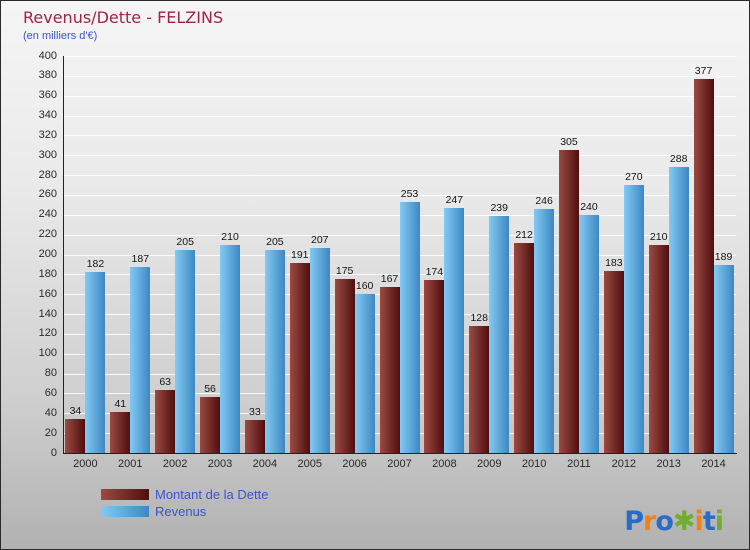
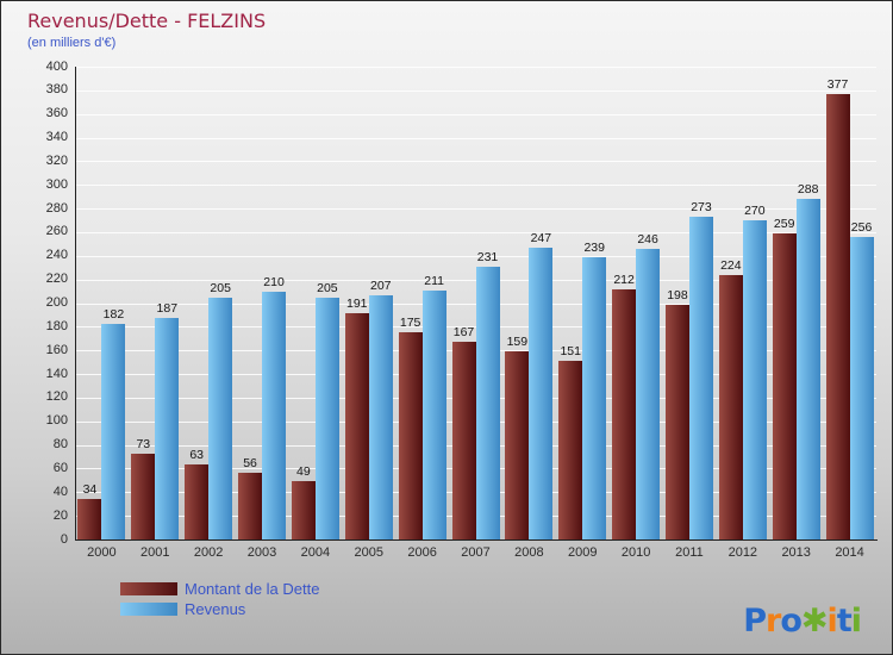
Montant de la Dette/2001: 41 -> 73
Montant de la Dette/2004: 33 -> 49
Revenus/2006: 160 -> 211
Revenus/2007: 253 -> 231
Montant de la Dette/2008: 174 -> 159
Montant de la Dette/2009: 128 -> 151
Montant de la Dette/2011: 305 -> 198
Revenus/2011: 240 -> 273
Montant de la Dette/2012: 183 -> 224
Montant de la Dette/2013: 210 -> 259
Revenus/2014: 189 -> 256
